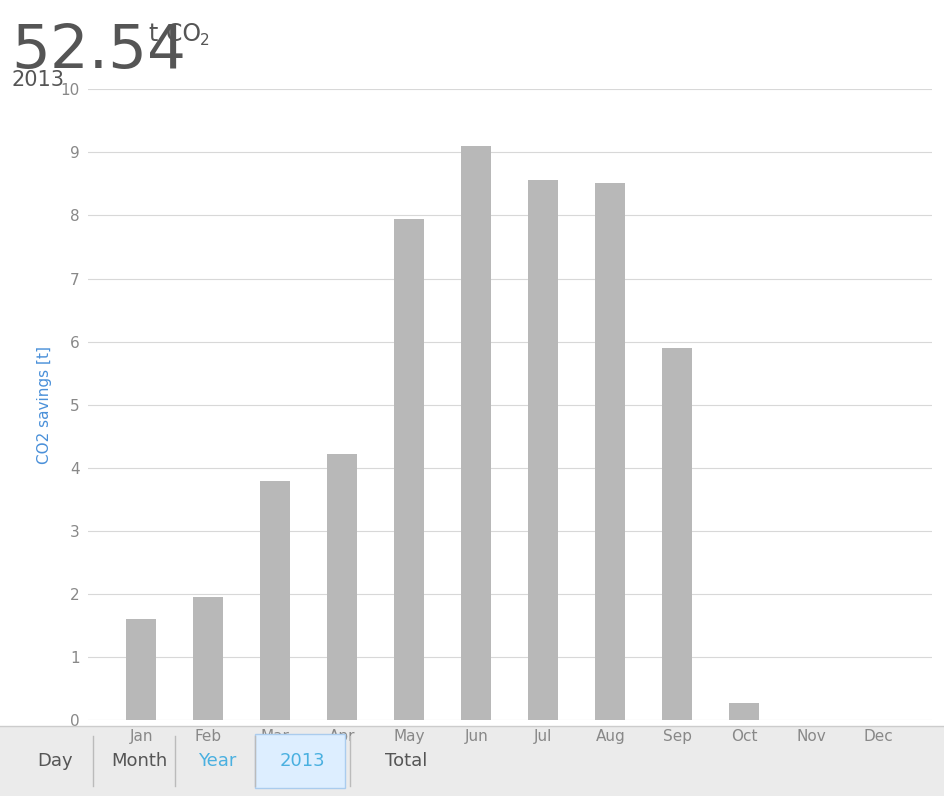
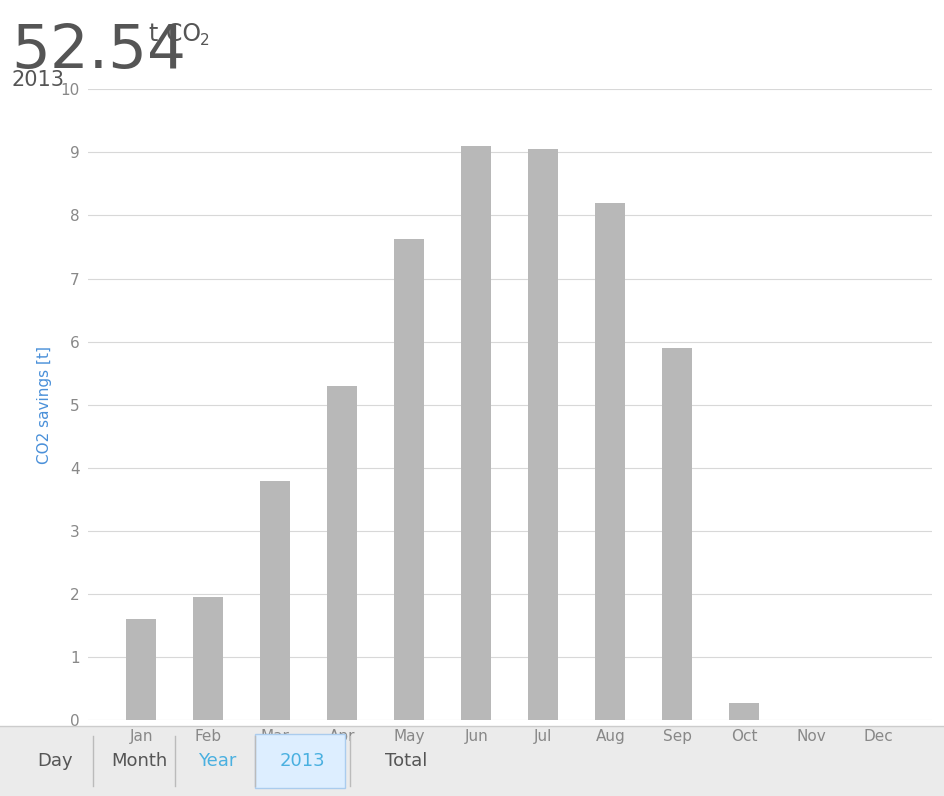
Apr: 4.22 -> 5.30
May: 7.94 -> 7.62
Jul: 8.56 -> 9.05
Aug: 8.52 -> 8.20
